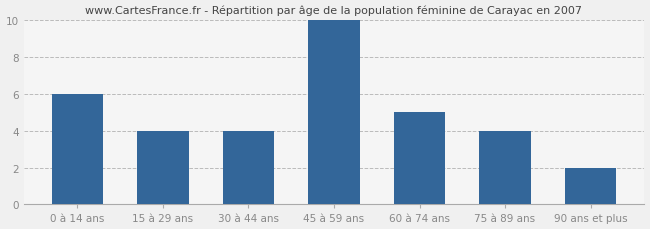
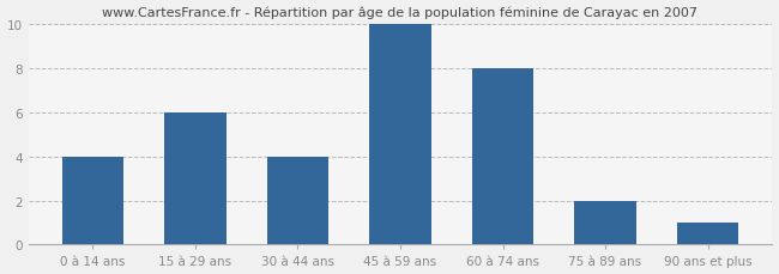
0 à 14 ans: 6 -> 4
15 à 29 ans: 4 -> 6
60 à 74 ans: 5 -> 8
75 à 89 ans: 4 -> 2
90 ans et plus: 2 -> 1
